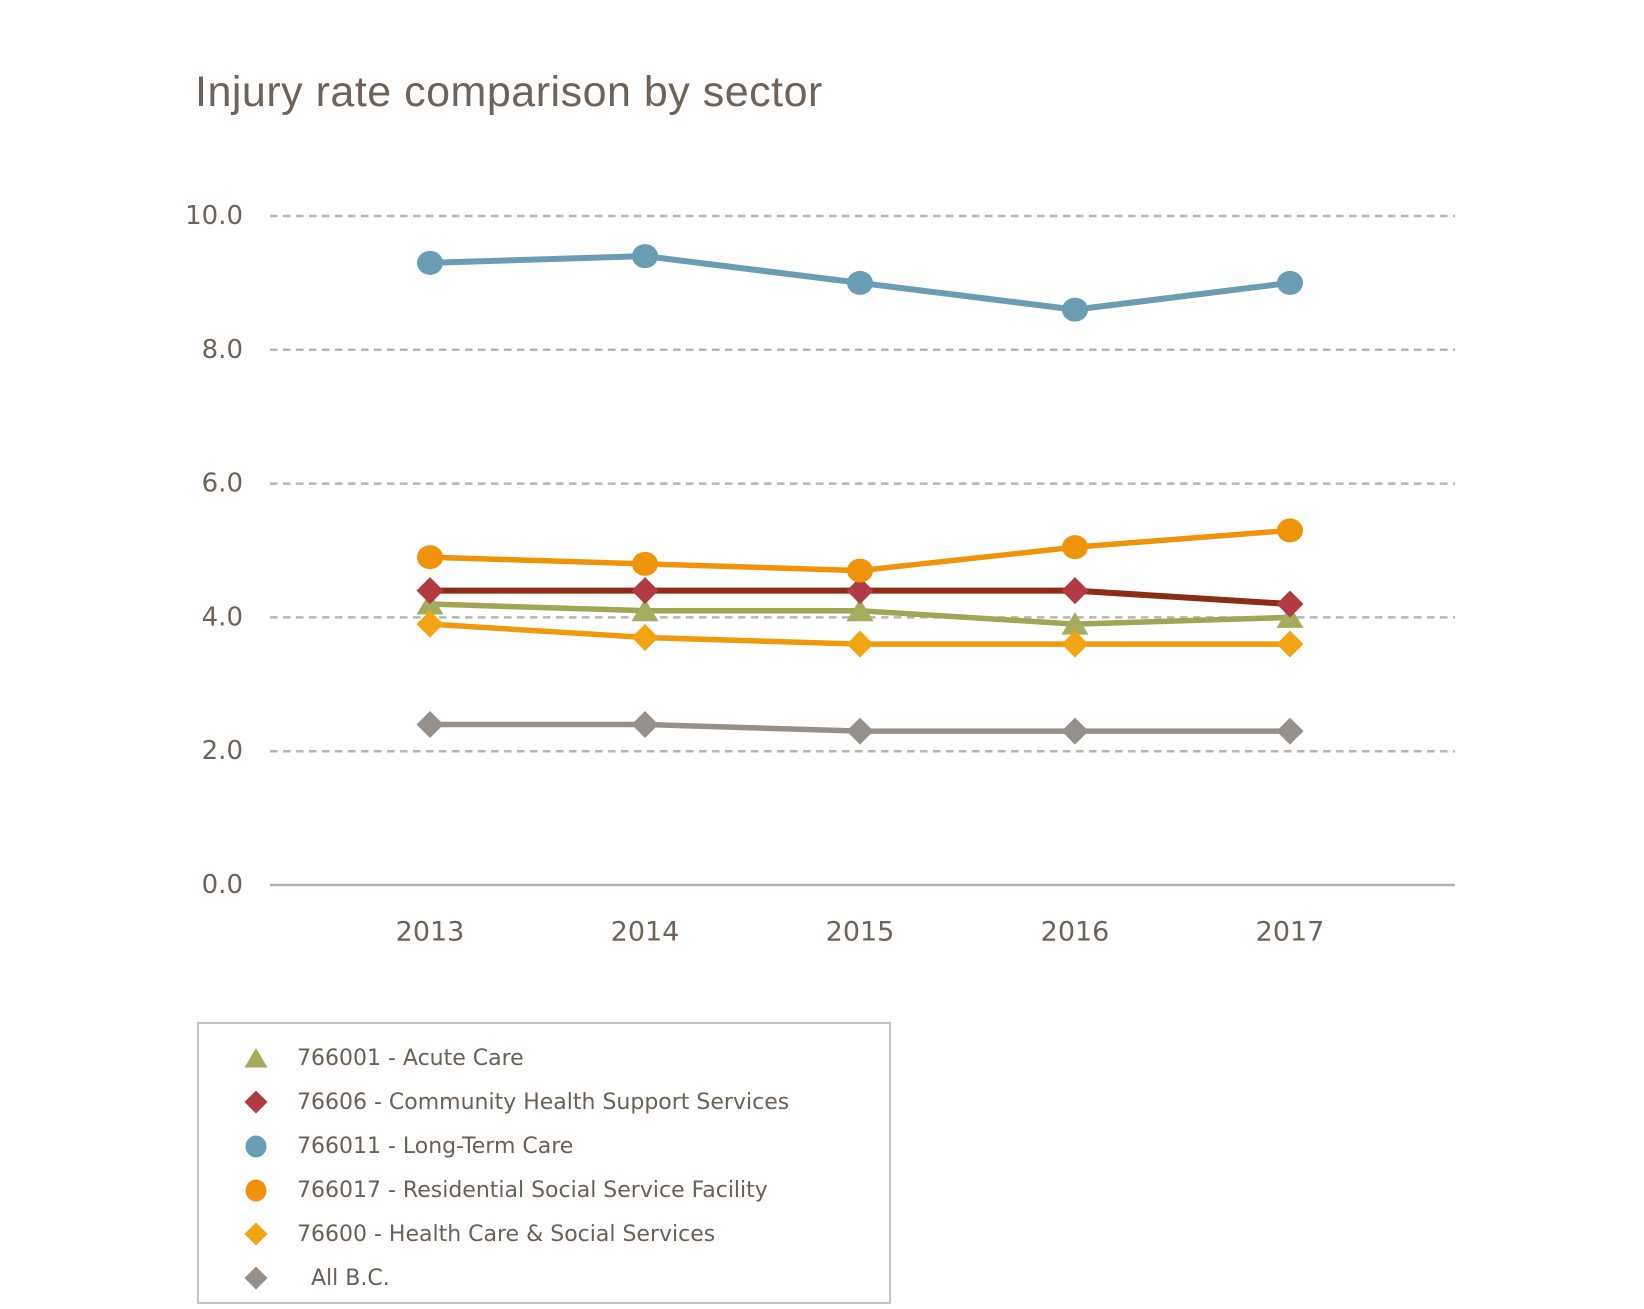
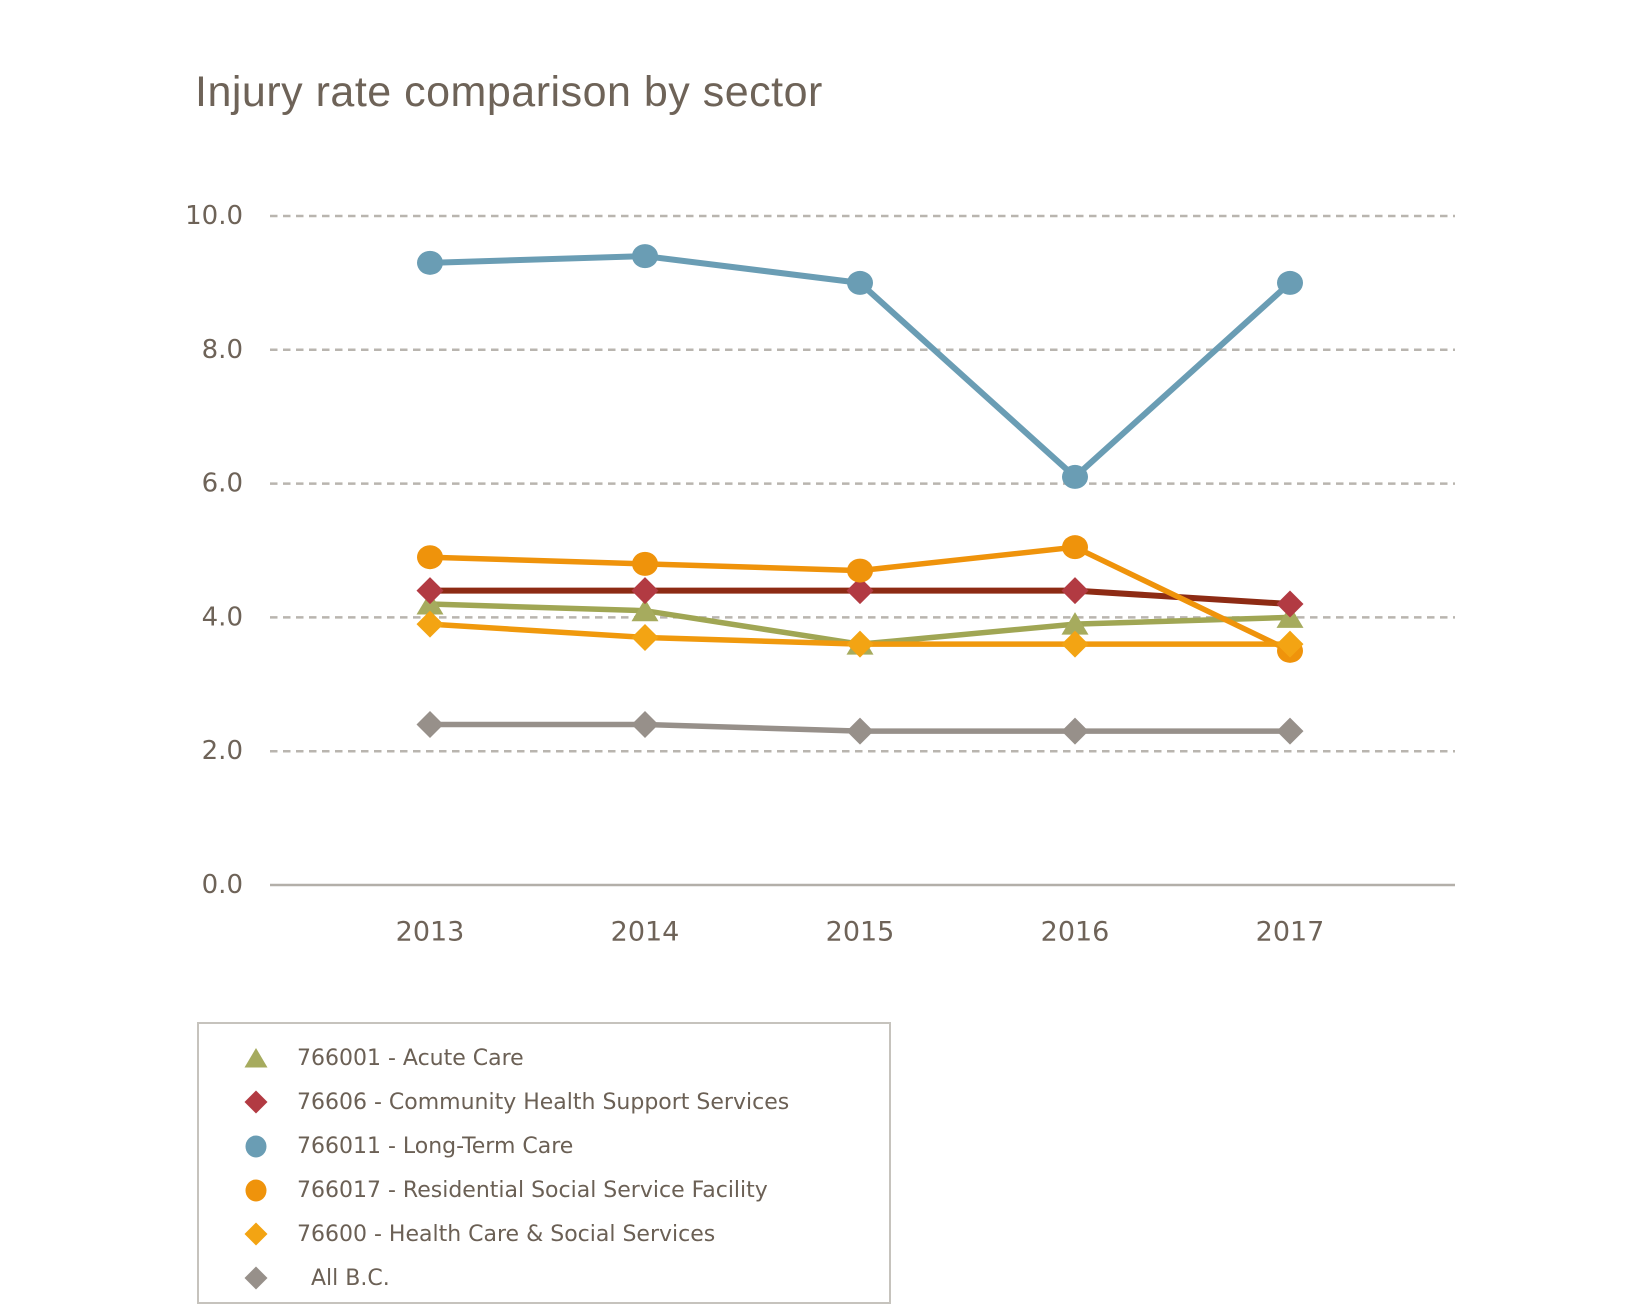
766001 - Acute Care/2015: 4.1 -> 3.6
766011 - Long-Term Care/2016: 8.6 -> 6.1
766017 - Residential Social Service Facility/2017: 5.3 -> 3.5
